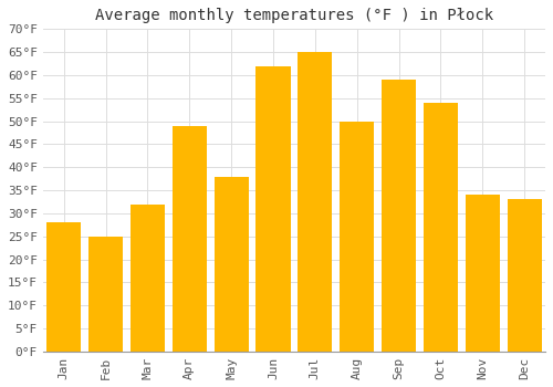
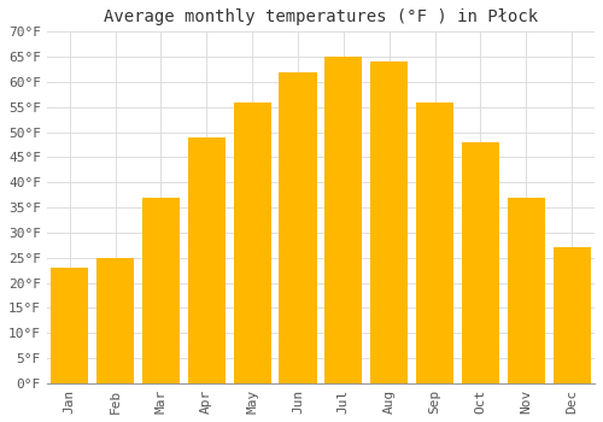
Jan: 28°F -> 23°F
Mar: 32°F -> 37°F
May: 38°F -> 56°F
Aug: 50°F -> 64°F
Sep: 59°F -> 56°F
Oct: 54°F -> 48°F
Nov: 34°F -> 37°F
Dec: 33°F -> 27°F
